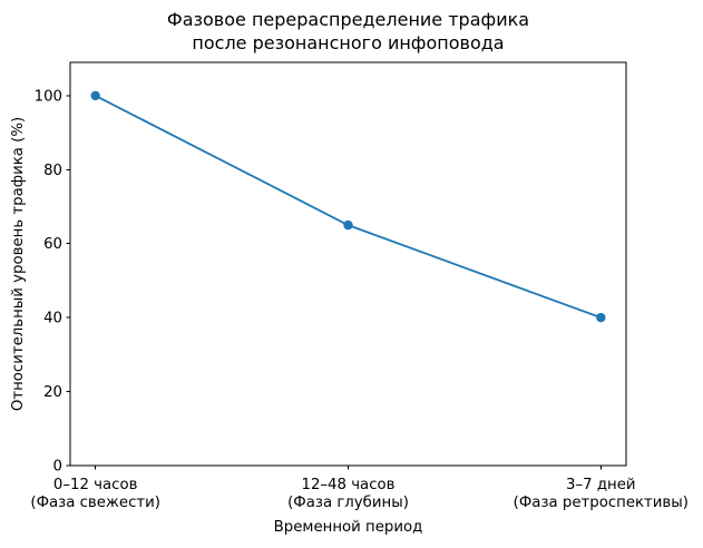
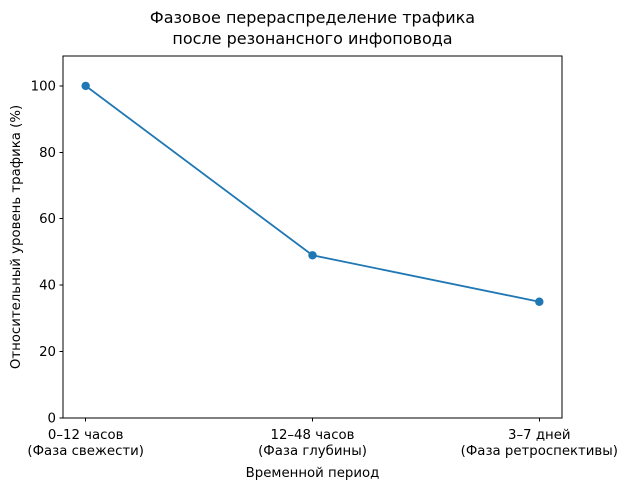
12–48 часов (Фаза глубины): 65 -> 49
3–7 дней (Фаза ретроспективы): 40 -> 35
